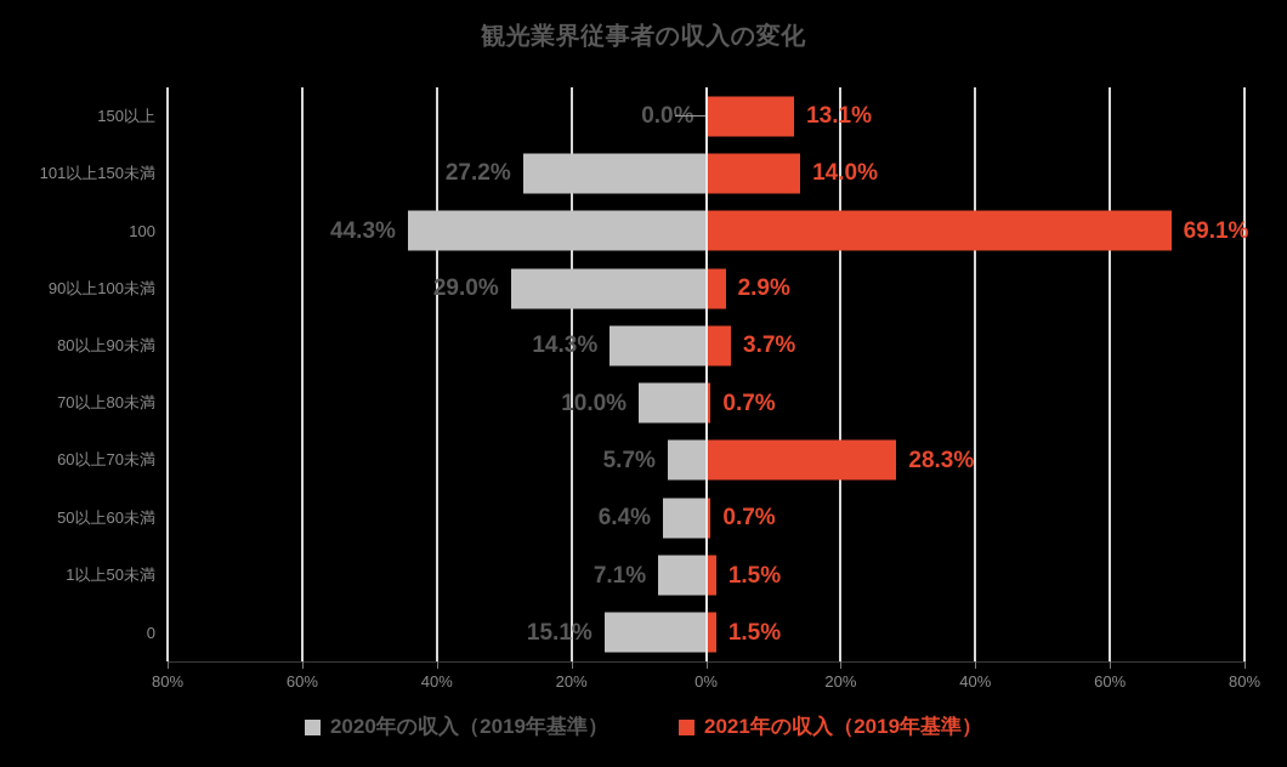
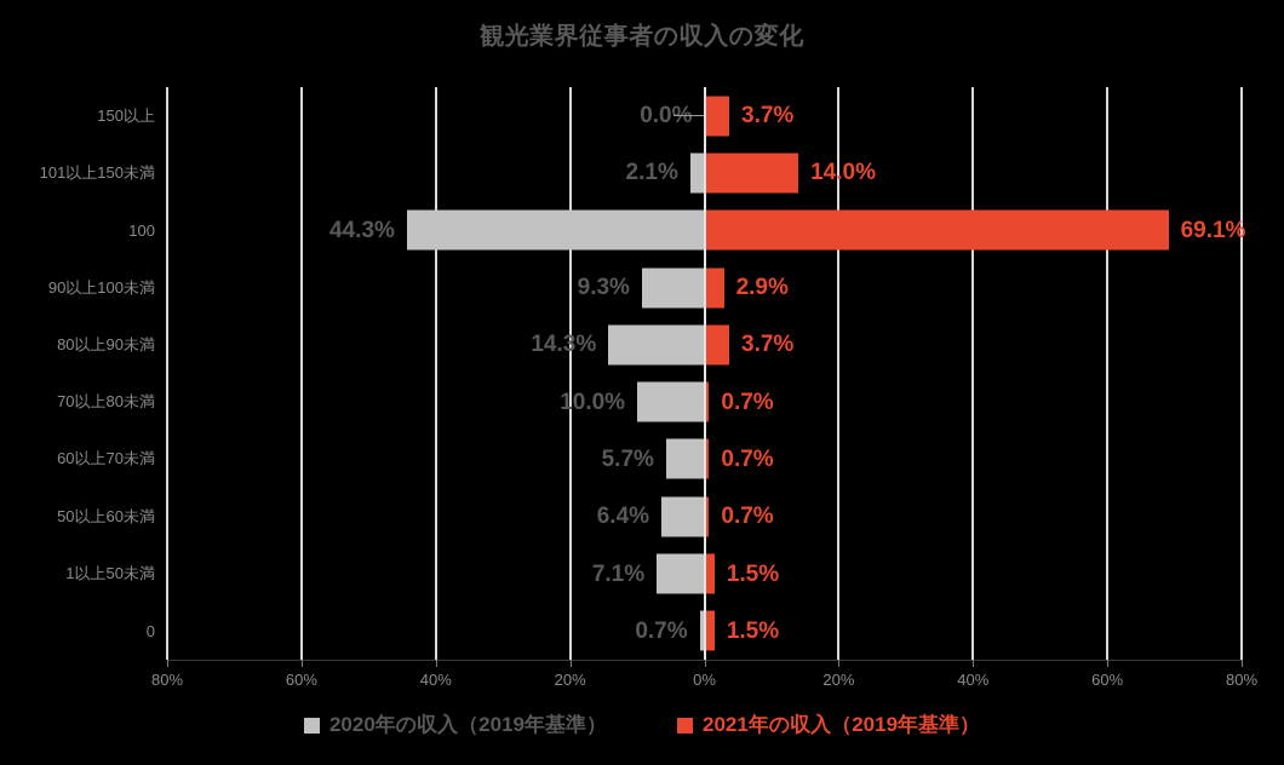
2021年の収入（2019年基準）/150以上: 13.1% -> 3.7%
2020年の収入（2019年基準）/101以上150未満: 27.2% -> 2.1%
2020年の収入（2019年基準）/90以上100未満: 29.0% -> 9.3%
2021年の収入（2019年基準）/60以上70未満: 28.3% -> 0.7%
2020年の収入（2019年基準）/0: 15.1% -> 0.7%
